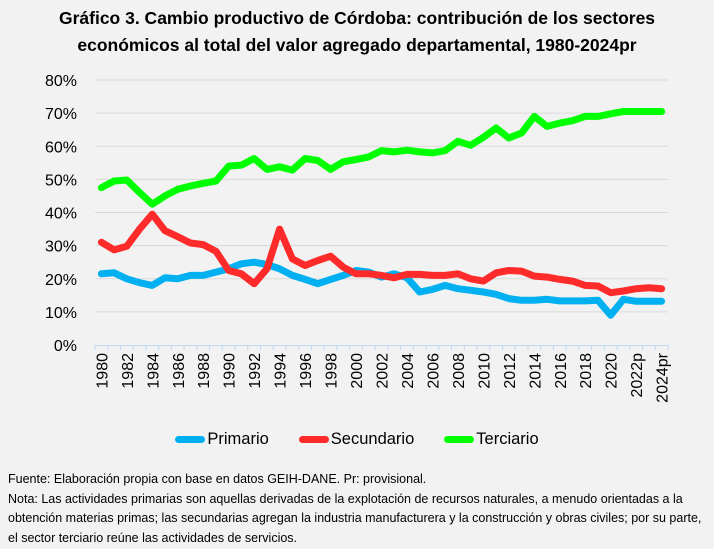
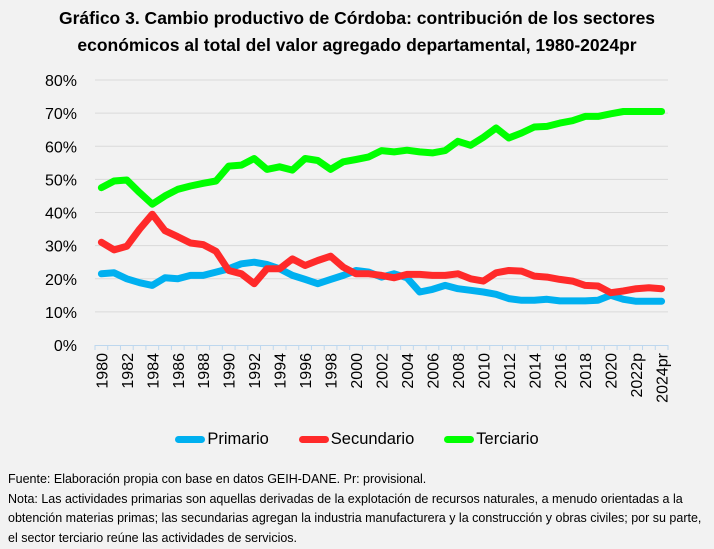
Secundario/1994: 35% -> 23%
Terciario/2014: 69% -> 66%
Primario/2020: 9% -> 15%
